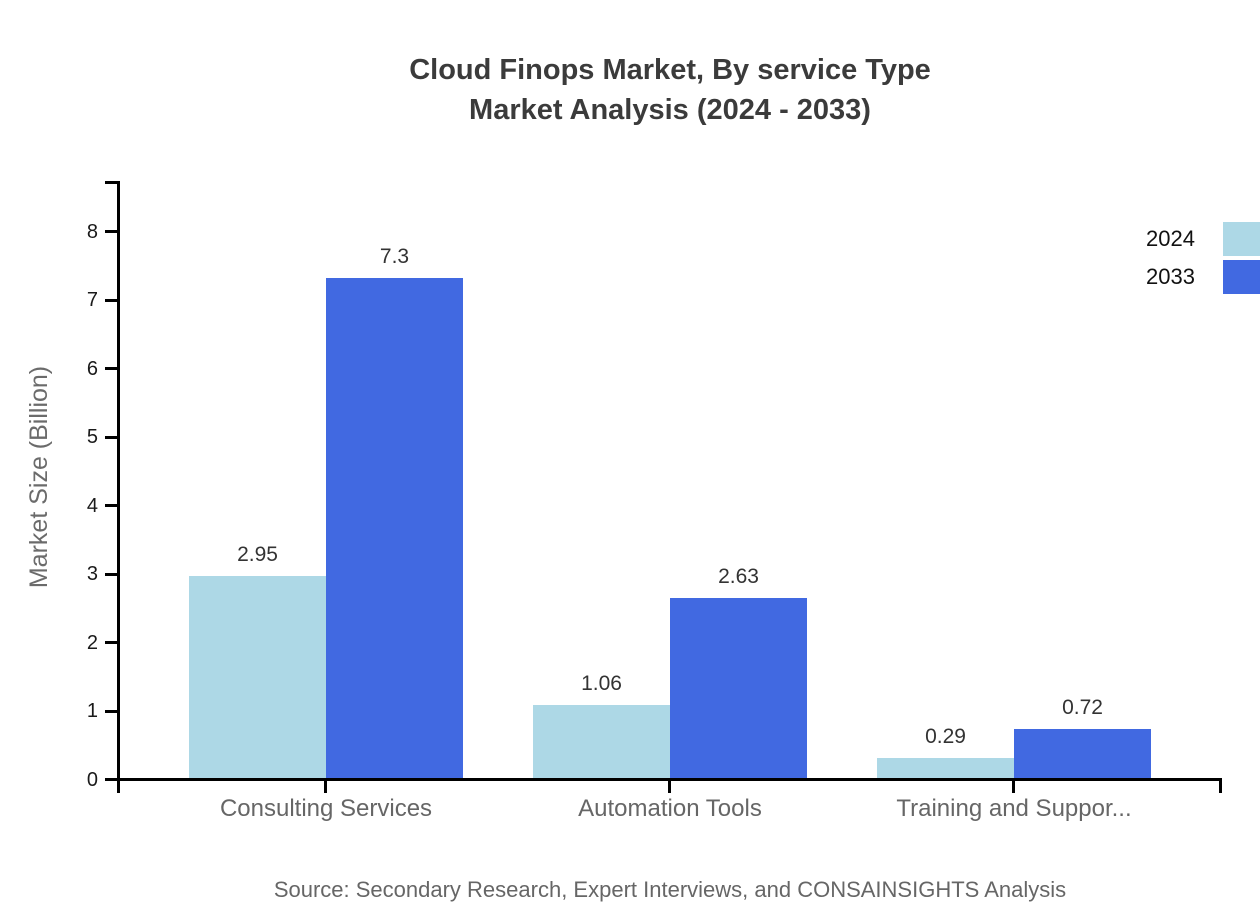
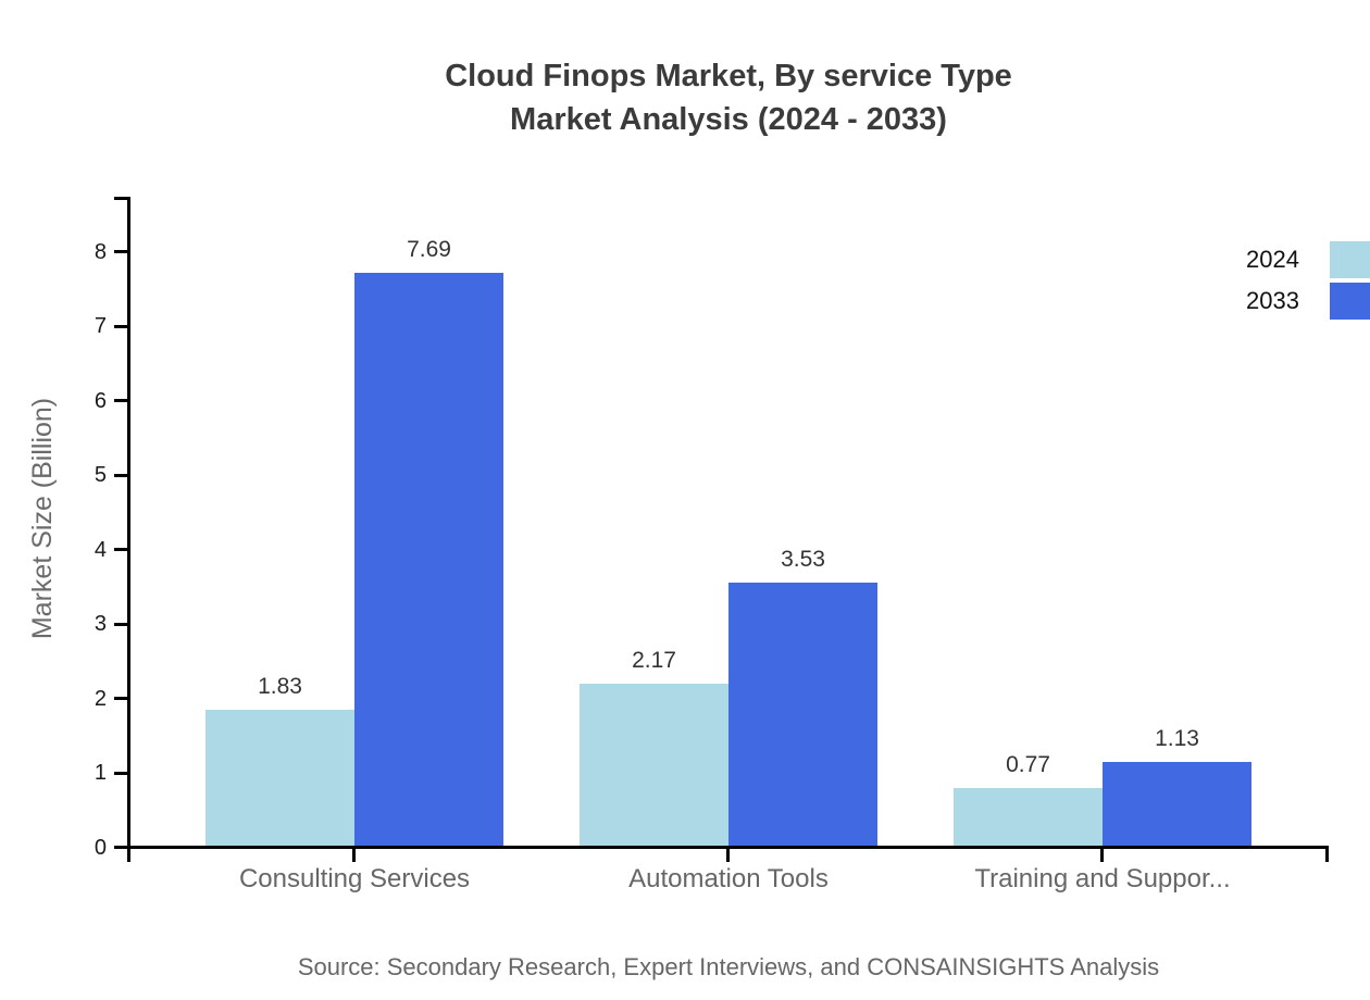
2024/Consulting Services: 2.95 -> 1.83
2033/Consulting Services: 7.3 -> 7.69
2024/Automation Tools: 1.06 -> 2.17
2033/Automation Tools: 2.63 -> 3.53
2024/Training and Suppor...: 0.29 -> 0.77
2033/Training and Suppor...: 0.72 -> 1.13
